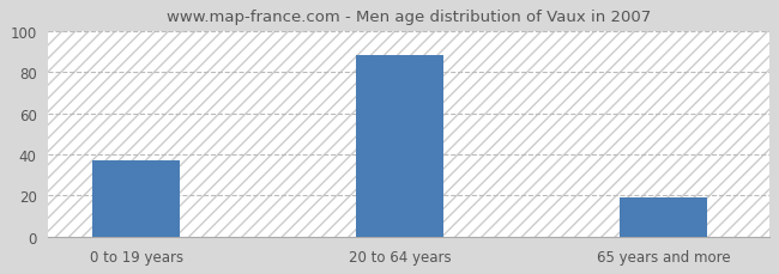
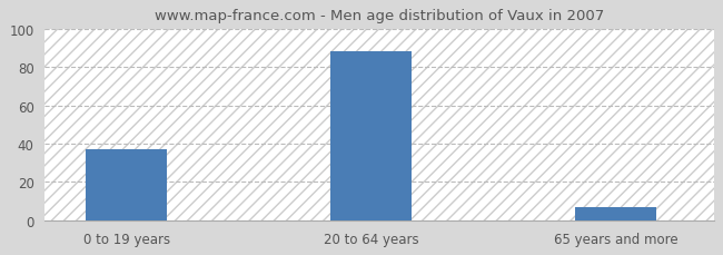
65 years and more: 19 -> 7
